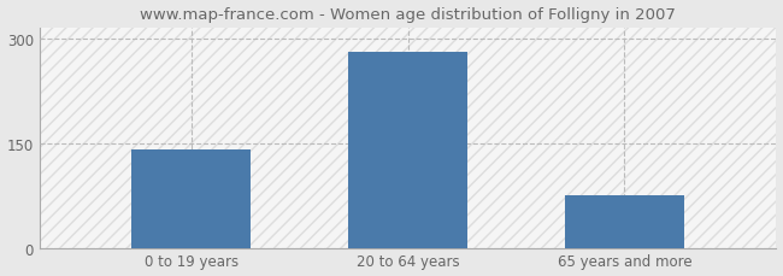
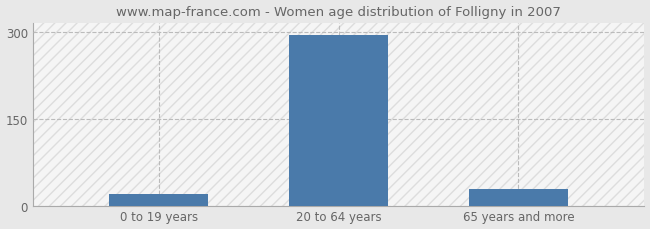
0 to 19 years: 140 -> 20
20 to 64 years: 280 -> 294
65 years and more: 75 -> 28
